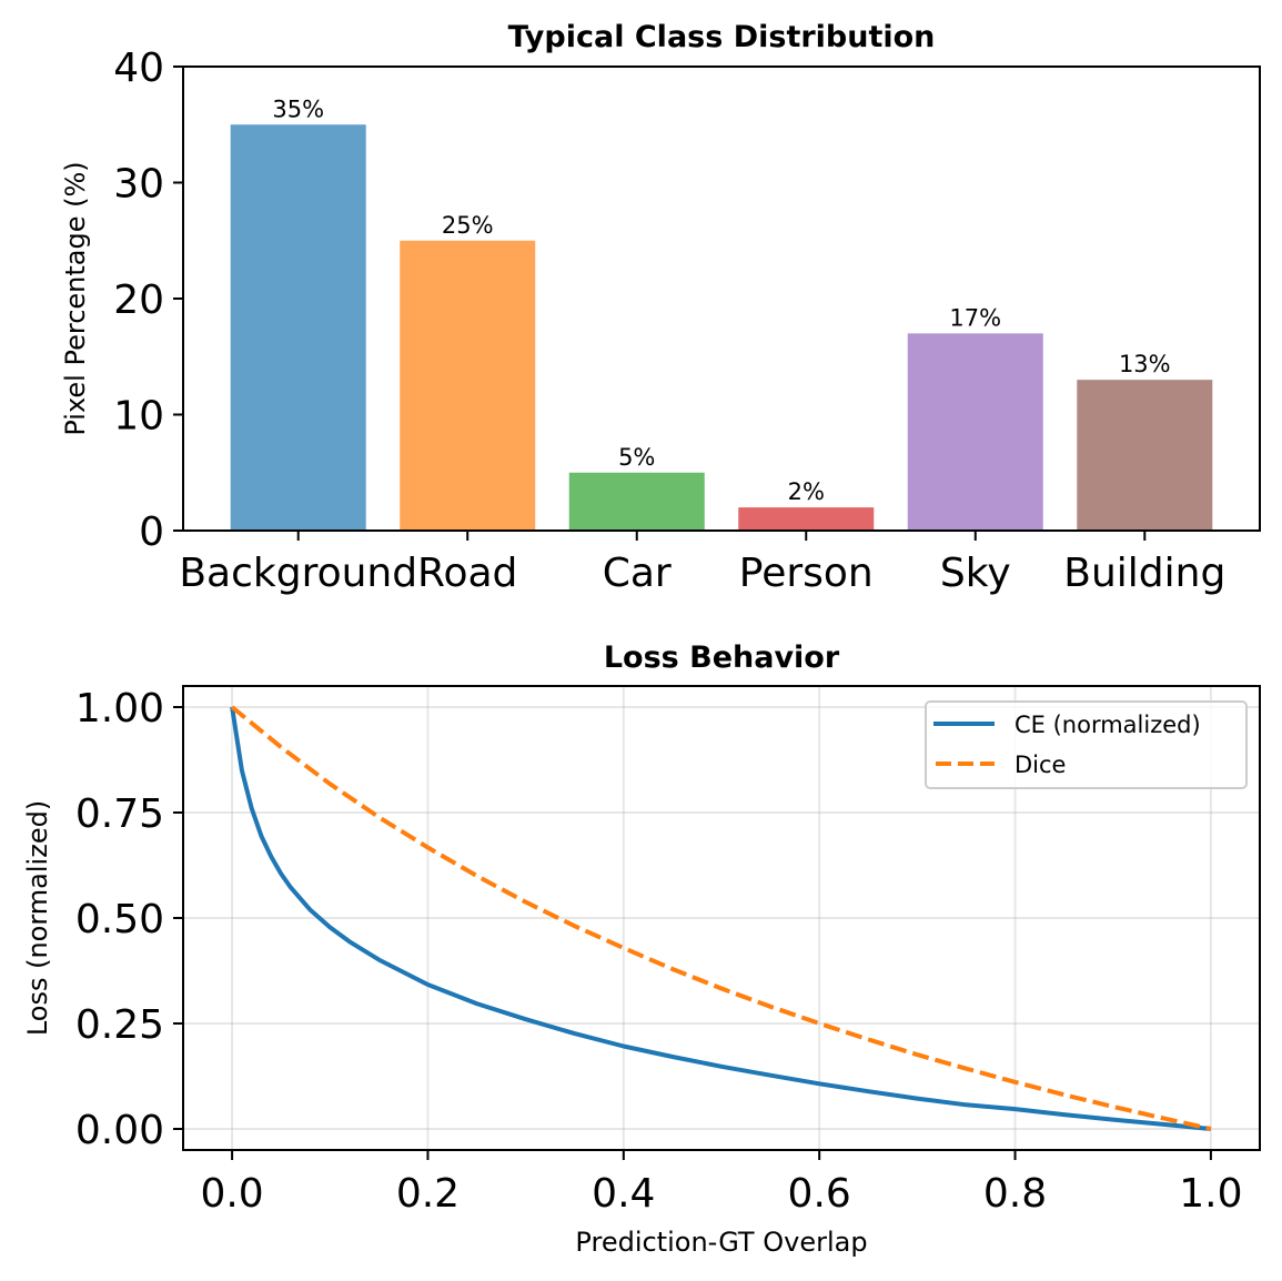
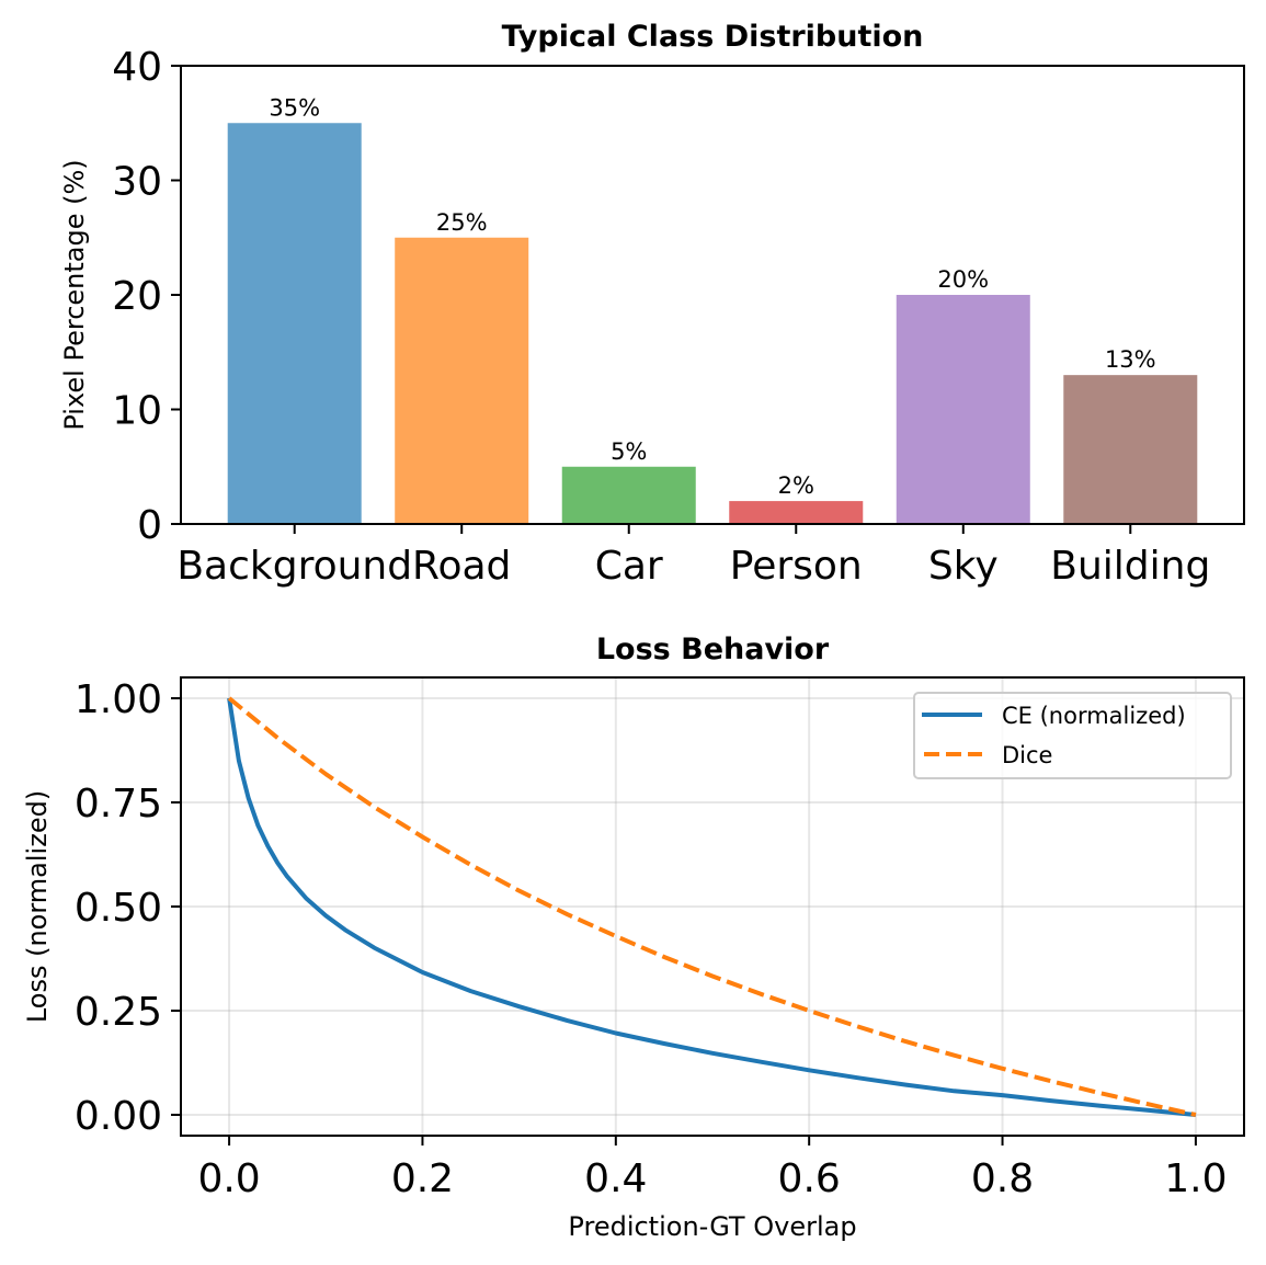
Typical Class Distribution/Sky: 17% -> 20%
